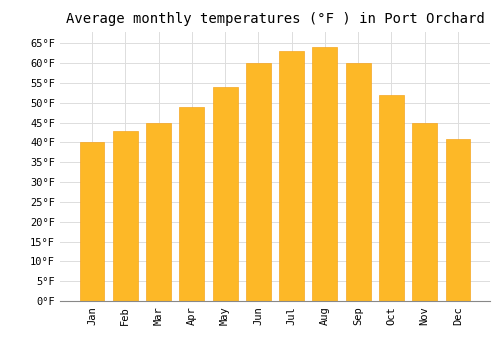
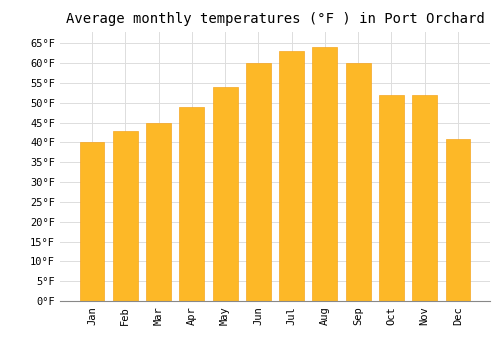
Nov: 45°F -> 52°F
